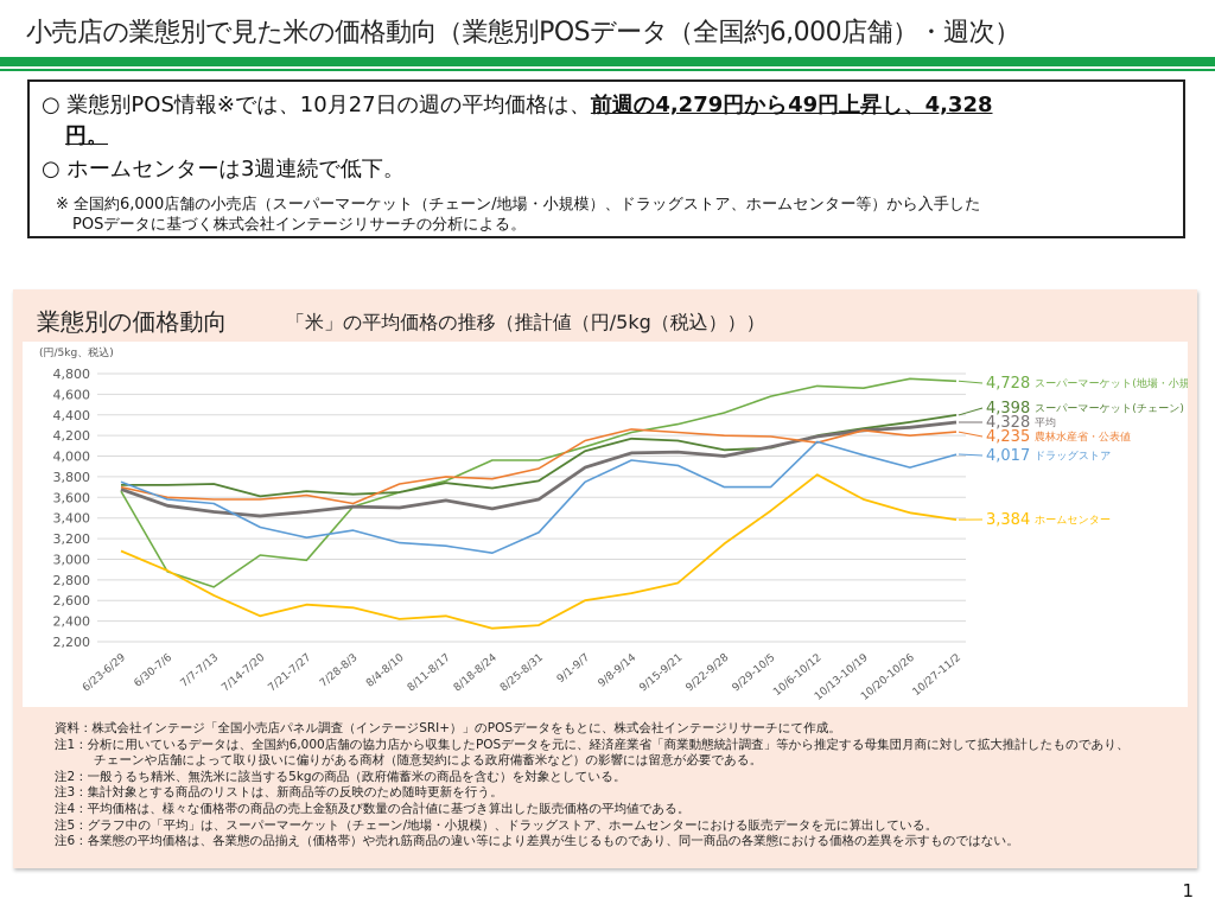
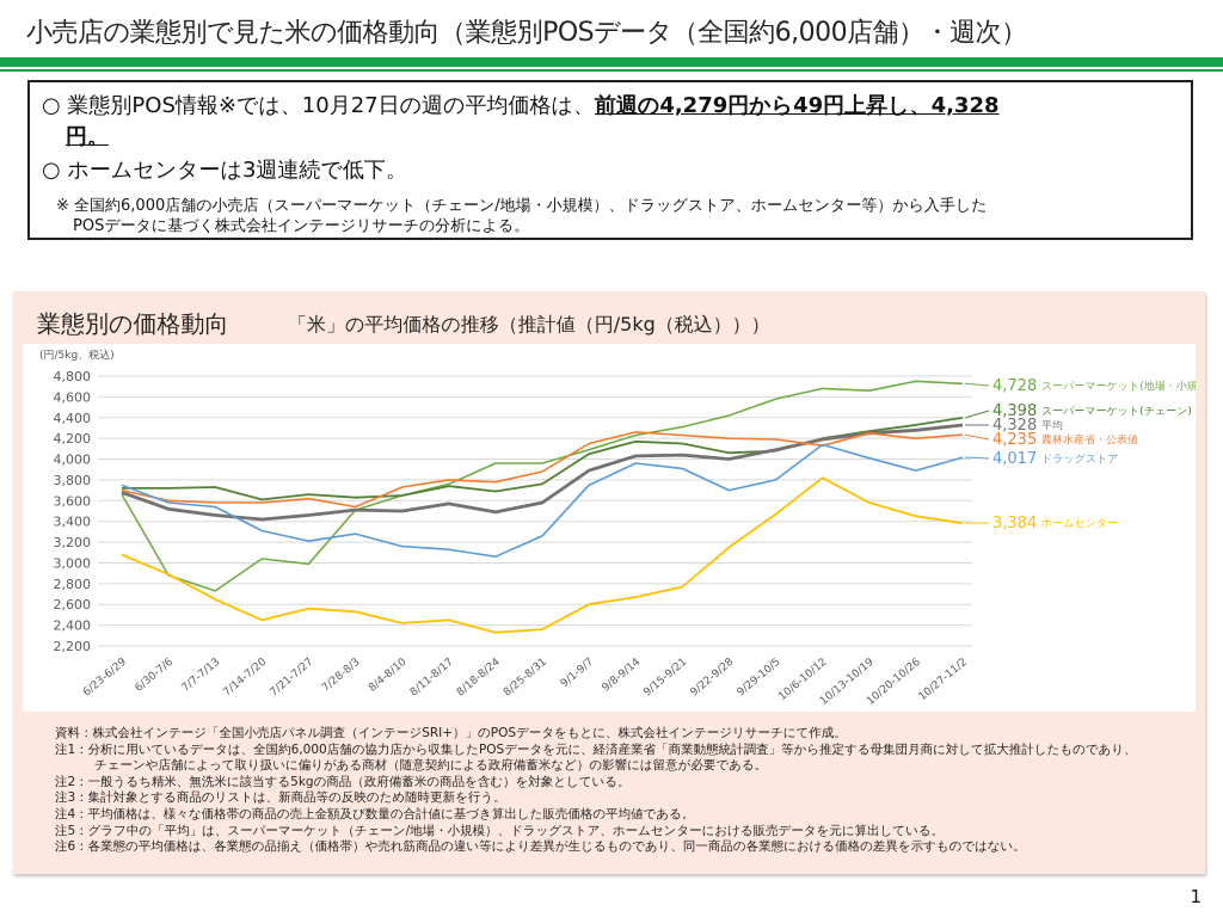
ドラッグストア/9/29-10/5: 3700 -> 3800
